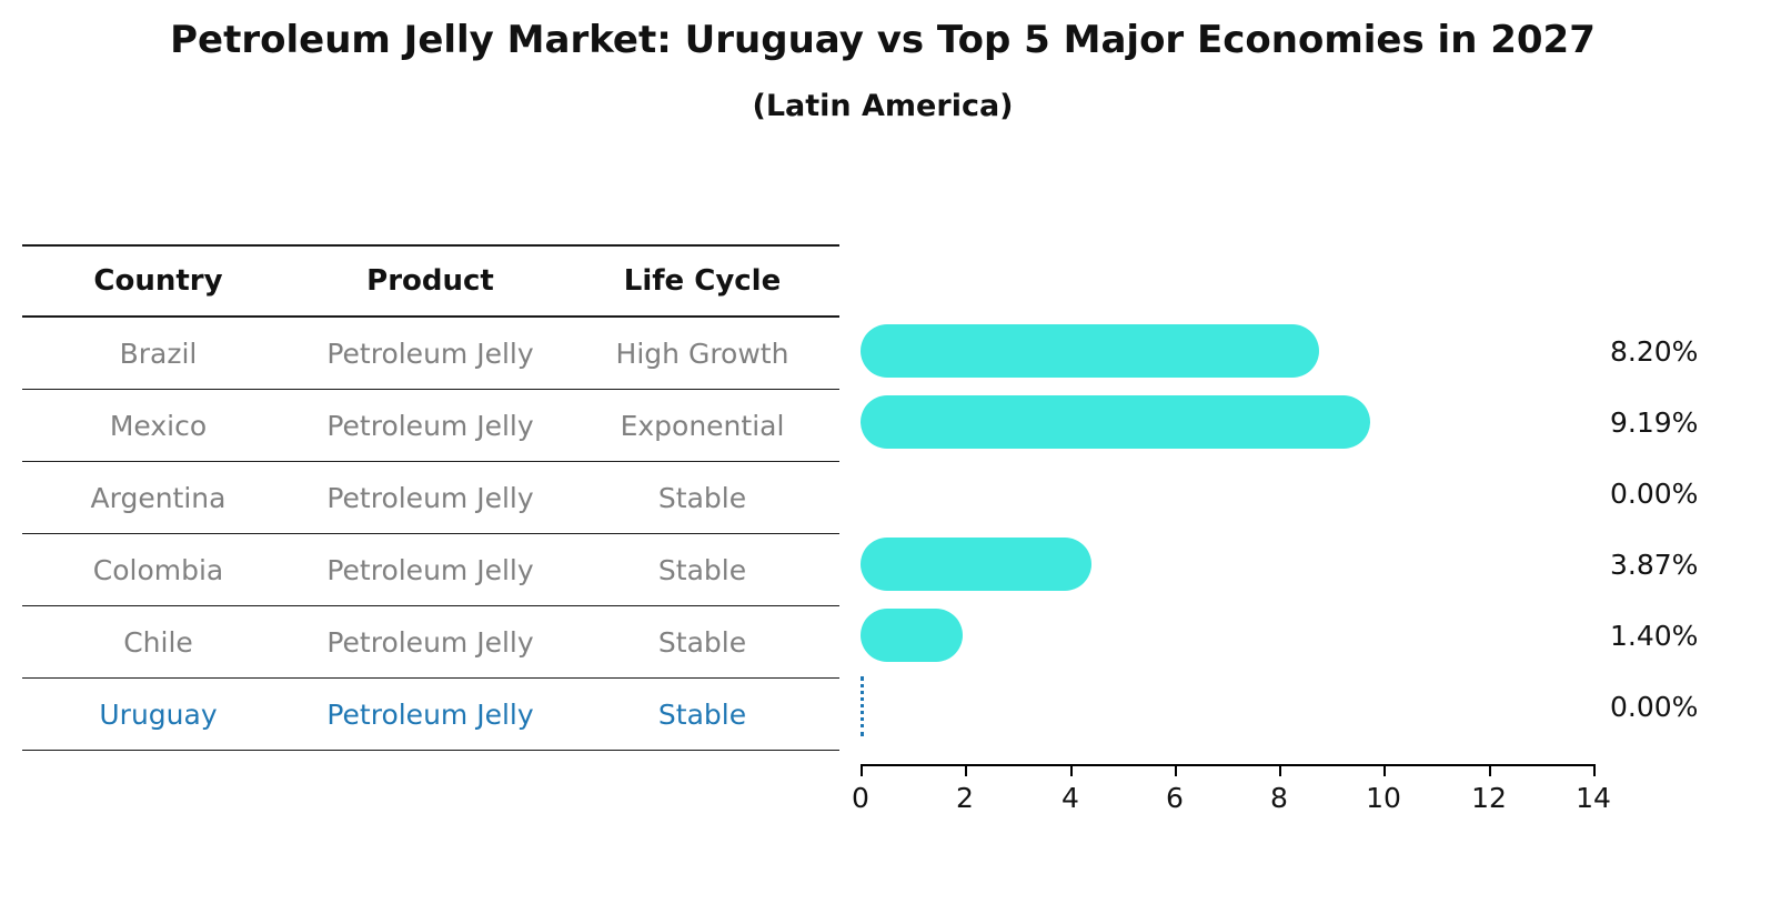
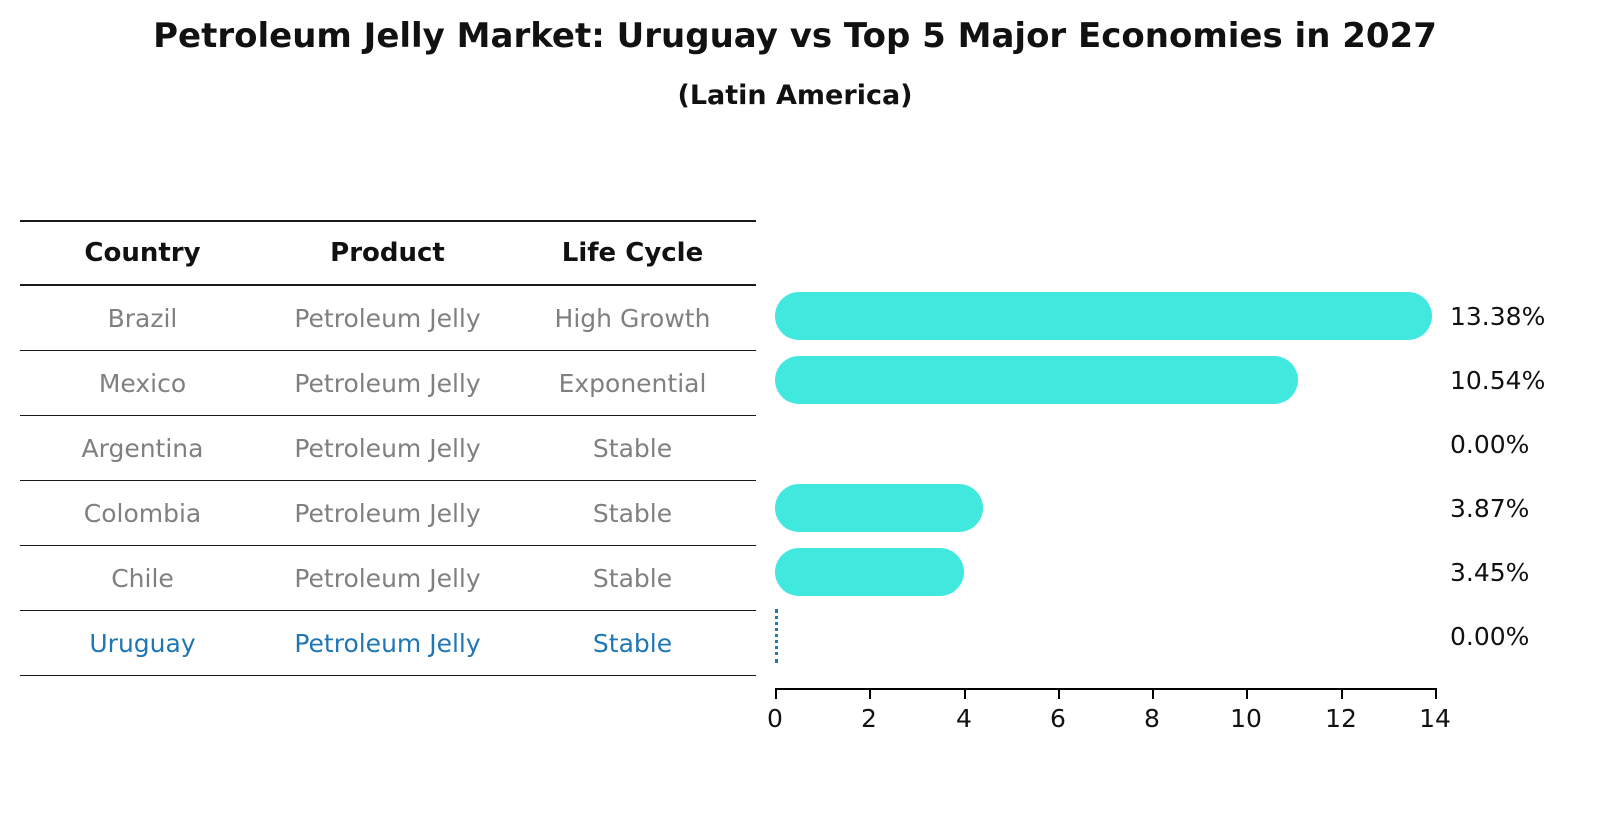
Brazil: 8.20% -> 13.38%
Mexico: 9.19% -> 10.54%
Chile: 1.40% -> 3.45%
